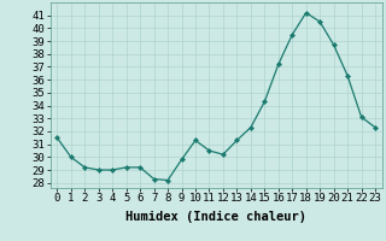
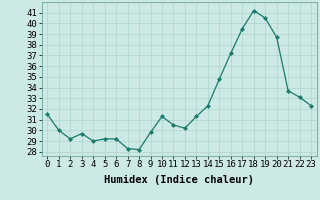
3: 29.0 -> 29.7
15: 34.3 -> 34.8
21: 36.3 -> 33.7
